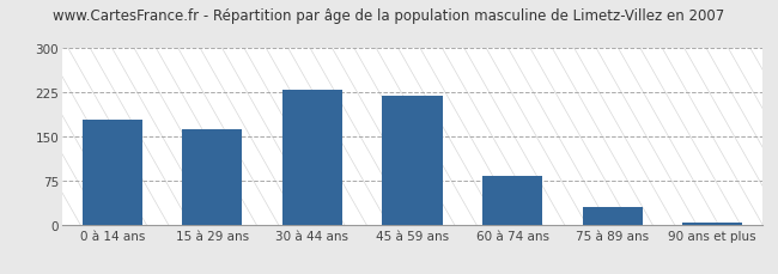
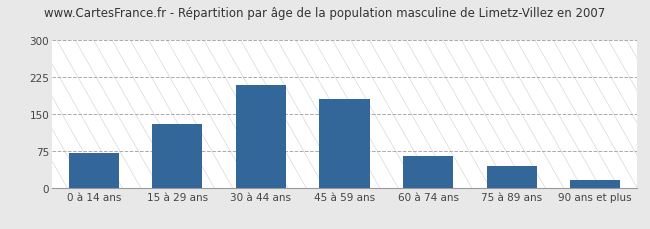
0 à 14 ans: 178 -> 70
15 à 29 ans: 163 -> 130
30 à 44 ans: 230 -> 210
45 à 59 ans: 220 -> 180
60 à 74 ans: 82 -> 65
75 à 89 ans: 30 -> 45
90 ans et plus: 3 -> 15
